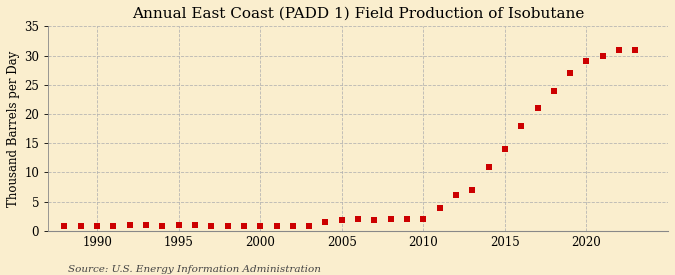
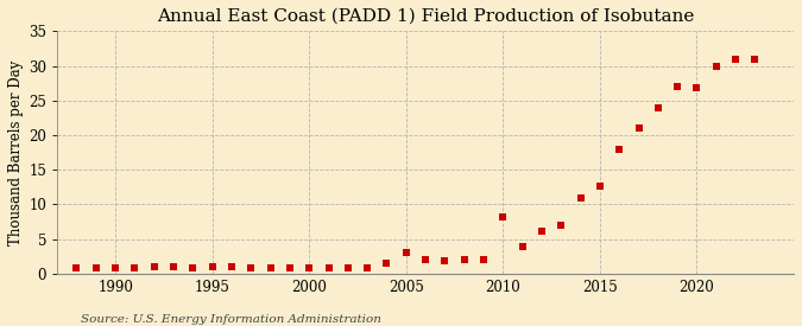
2005: 1.8 -> 3.0
2010: 2.0 -> 8.2
2015: 14.0 -> 12.6
2020: 29.0 -> 26.8
